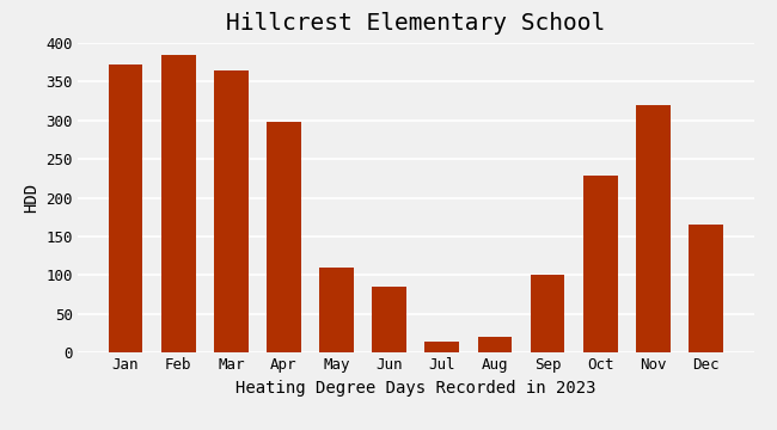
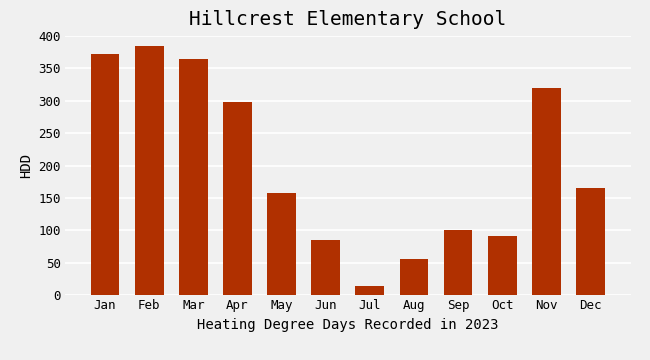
May: 110 -> 158
Aug: 21 -> 56
Oct: 228 -> 92
